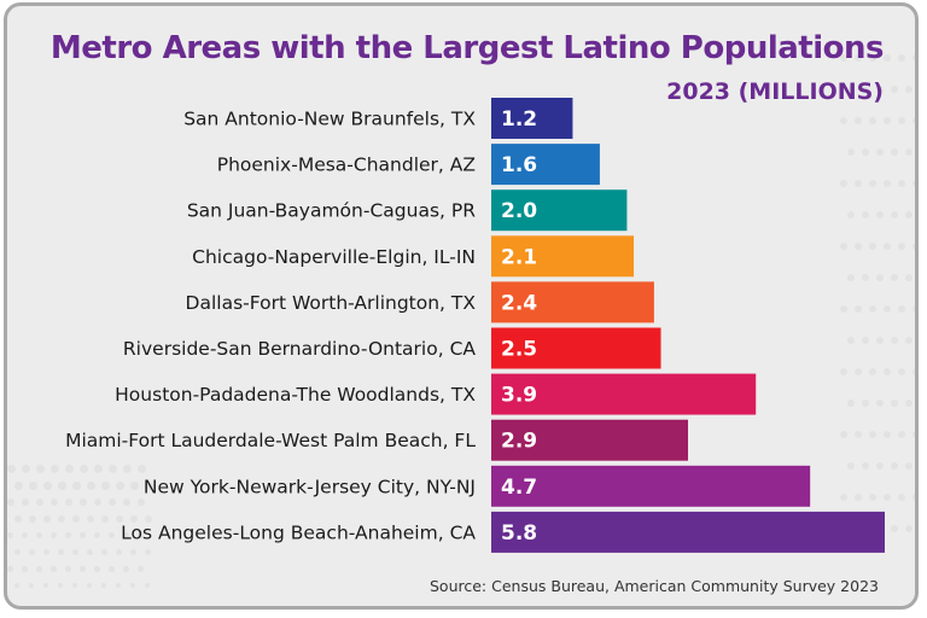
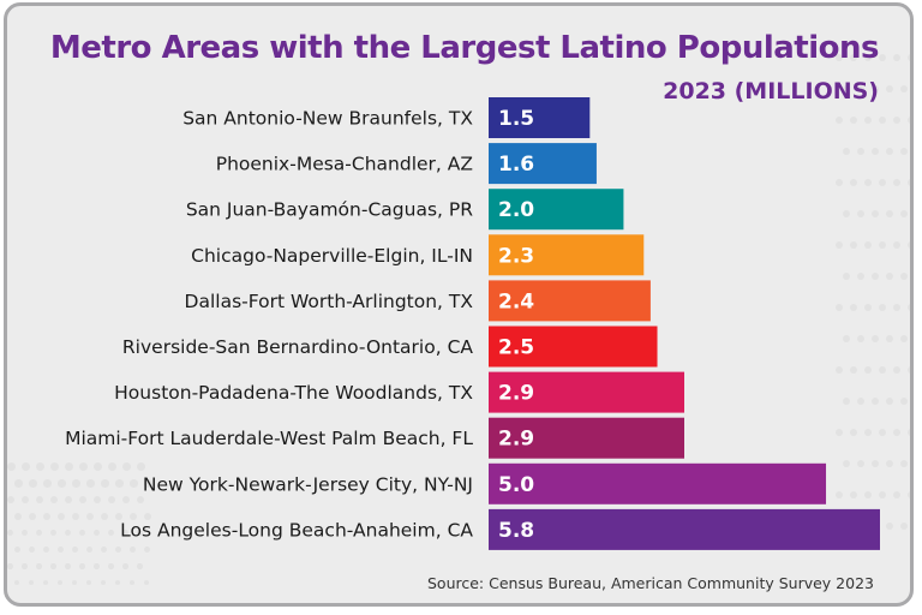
San Antonio-New Braunfels, TX: 1.2 -> 1.5
Chicago-Naperville-Elgin, IL-IN: 2.1 -> 2.3
Houston-Padadena-The Woodlands, TX: 3.9 -> 2.9
New York-Newark-Jersey City, NY-NJ: 4.7 -> 5.0
